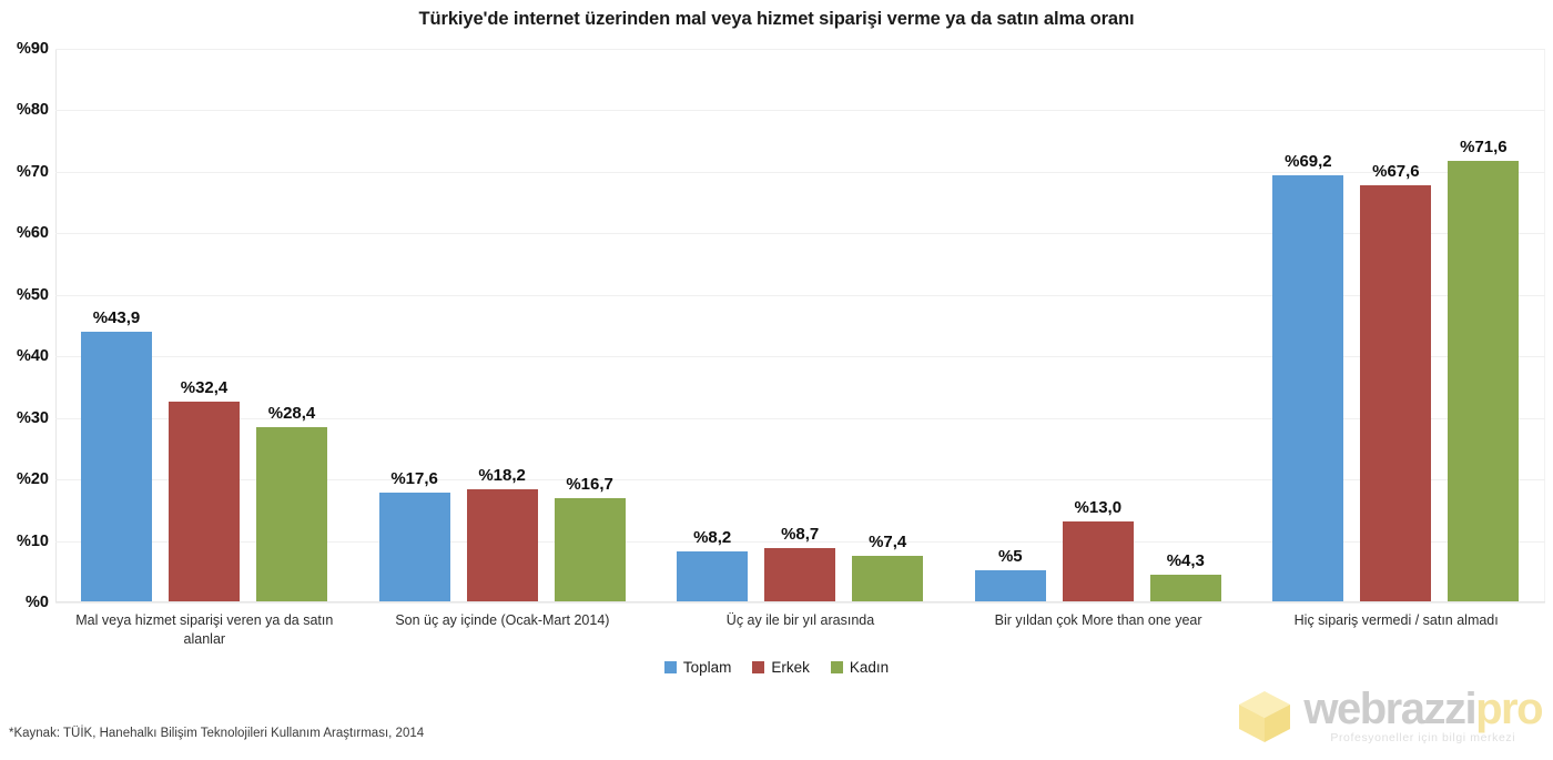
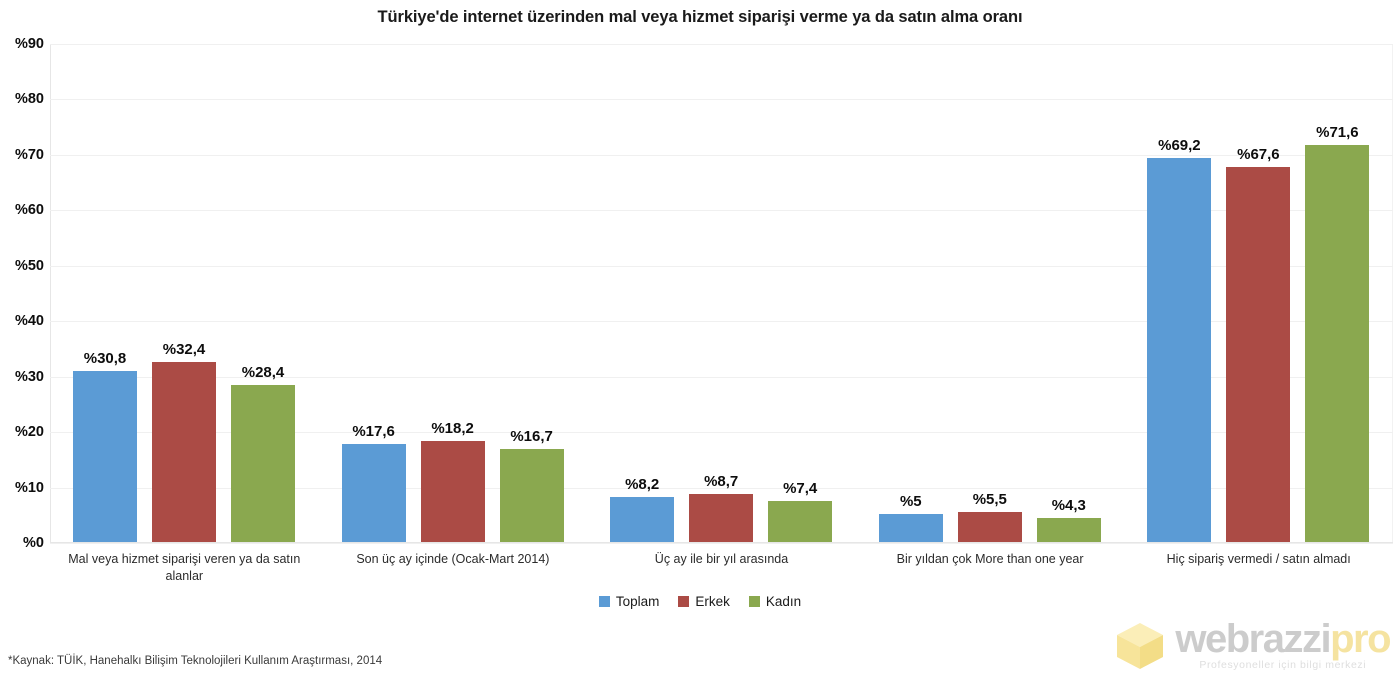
Toplam/Mal veya hizmet siparişi veren ya da satın alanlar: 43,9 -> 30,8
Erkek/Bir yıldan çok More than one year: 13,0 -> 5,5
